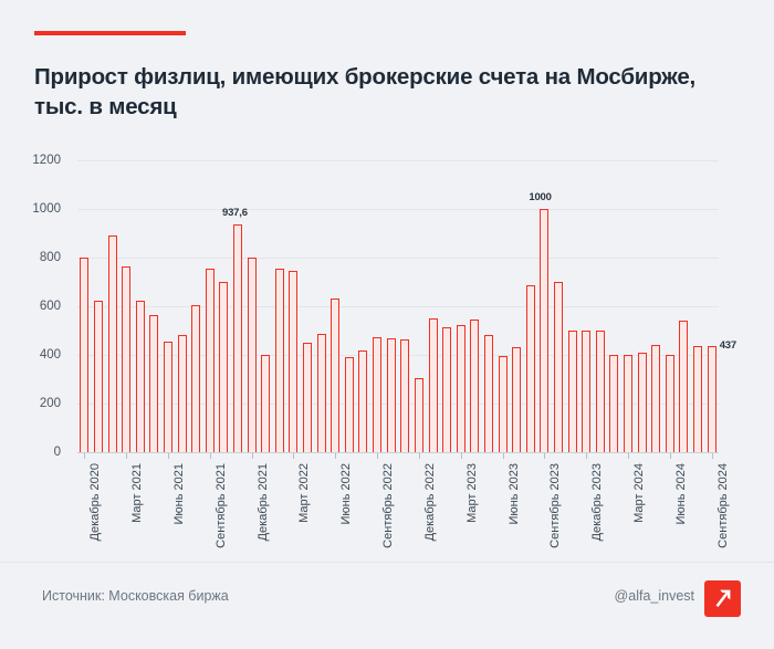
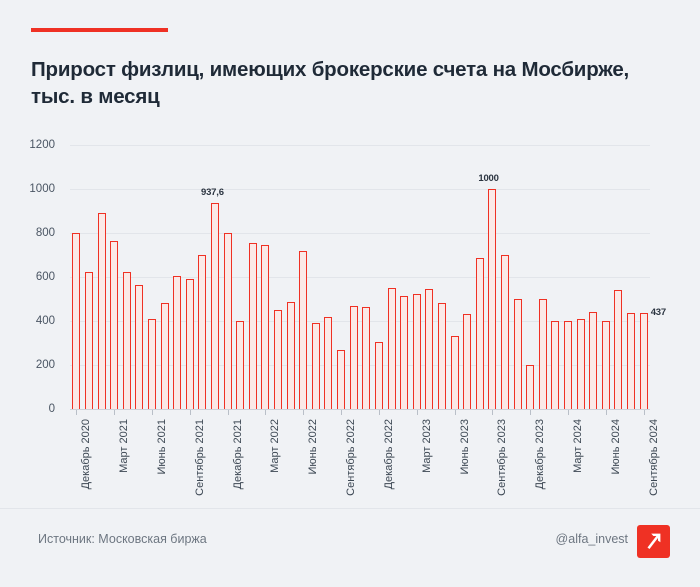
Июнь 2021: 460 -> 410
Сентябрь 2021: 760 -> 590
Июнь 2022: 630 -> 720
Сентябрь 2022: 480 -> 270
Июнь 2023: 400 -> 330
Декабрь 2023: 500 -> 200
